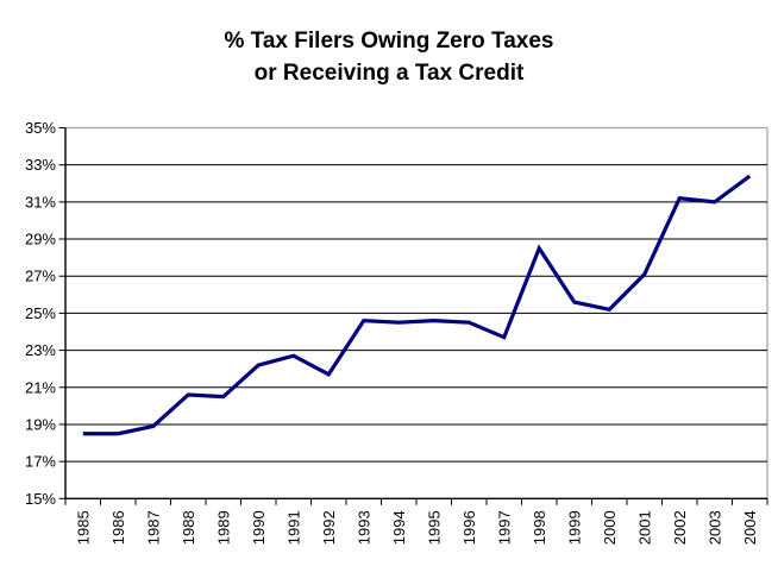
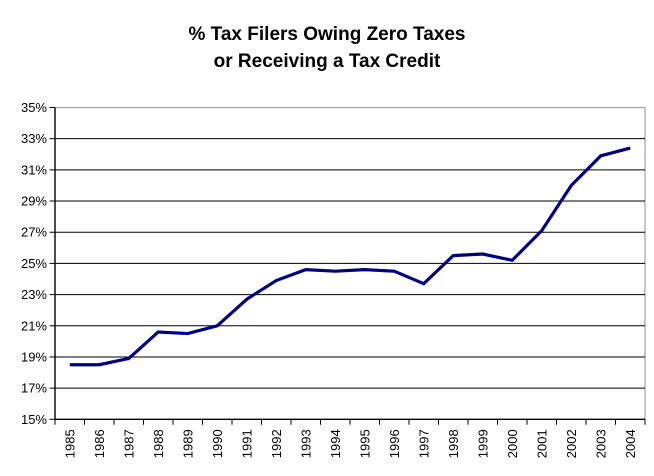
1990: 22.2% -> 21.0%
1992: 21.7% -> 23.9%
1998: 28.5% -> 25.5%
2002: 31.2% -> 30.0%
2003: 31.0% -> 31.9%
